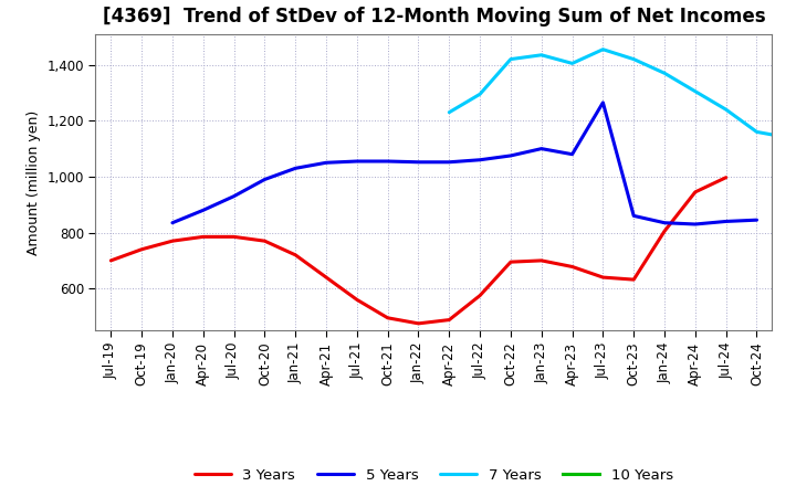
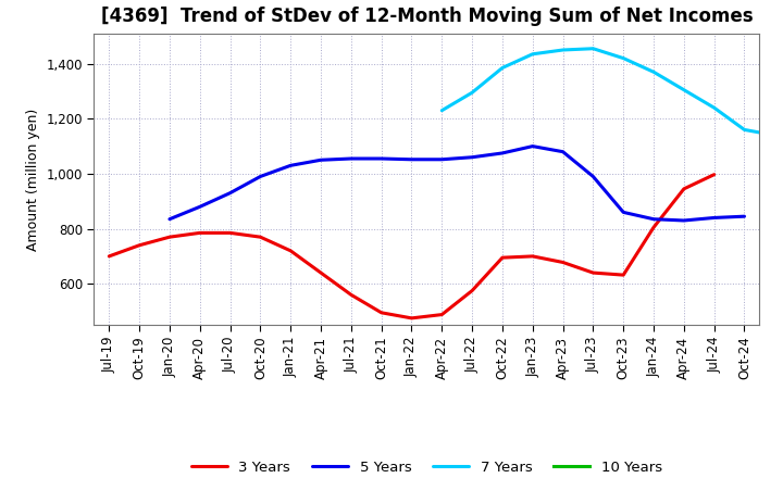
7 Years/Oct-22: 1,420 -> 1,385
7 Years/Apr-23: 1,405 -> 1,450
5 Years/Jul-23: 1,265 -> 990
